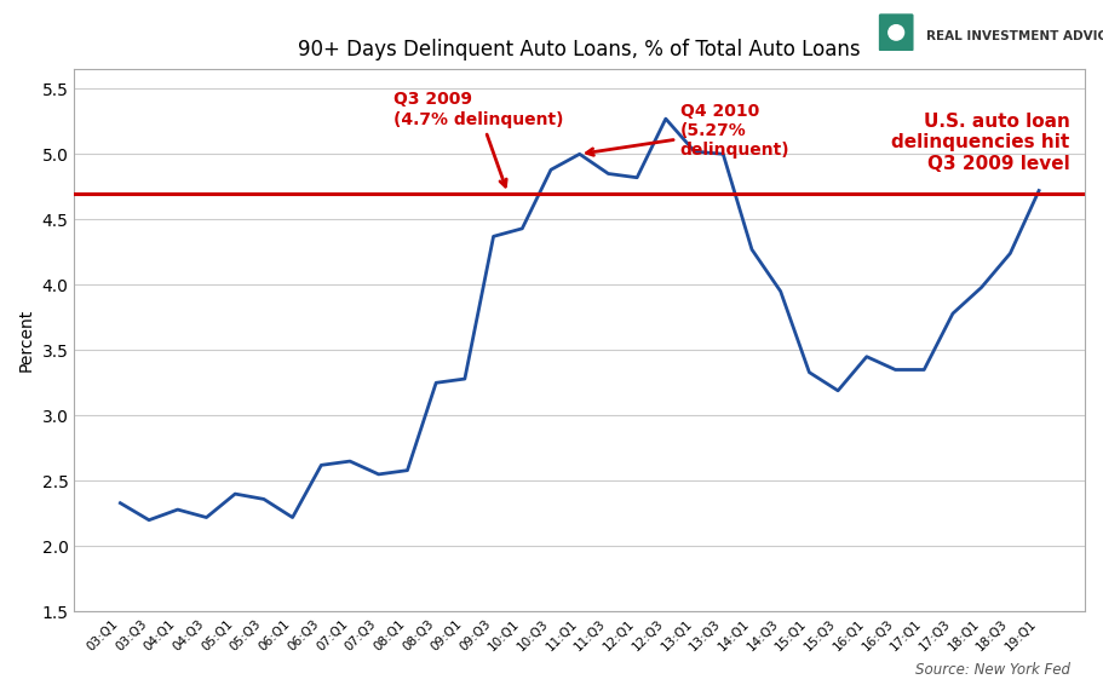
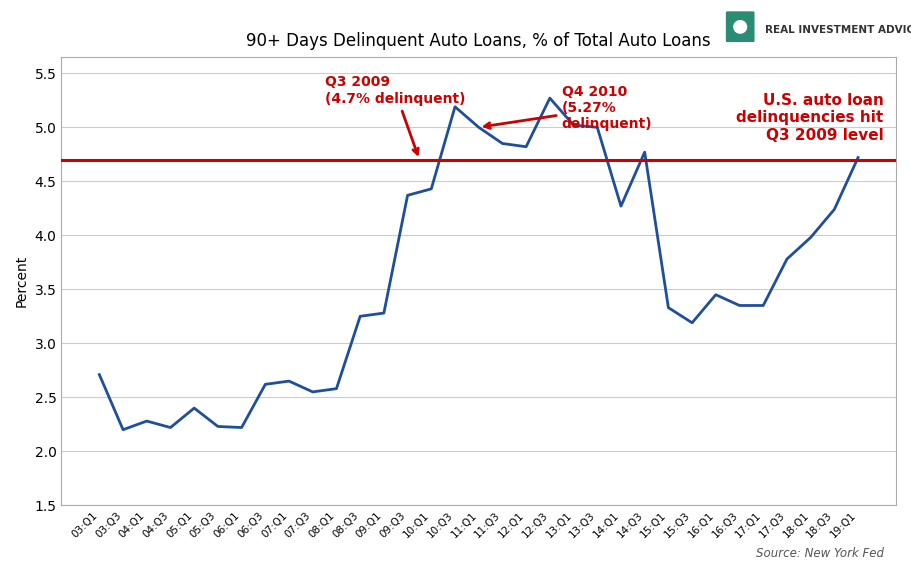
03:Q1: 2.33 -> 2.71
05:Q3: 2.36 -> 2.23
10:Q3: 4.88 -> 5.19
14:Q3: 3.95 -> 4.77
